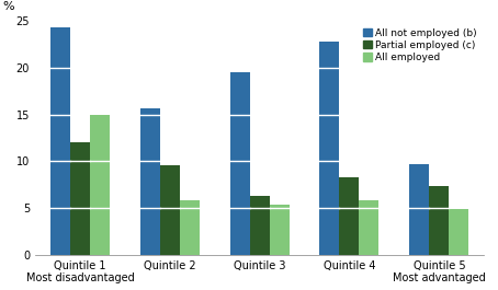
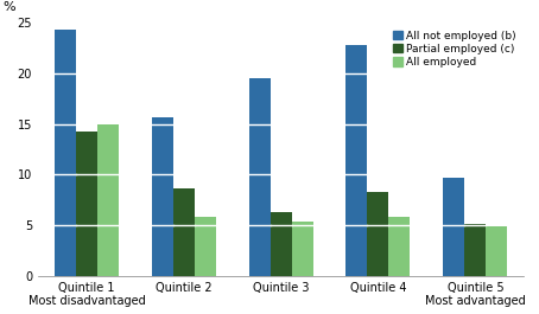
Partial employed (c)/Quintile 1 Most disadvantaged: 12.0 -> 14.3
Partial employed (c)/Quintile 2: 9.6 -> 8.6
Partial employed (c)/Quintile 5 Most advantaged: 7.4 -> 5.2
